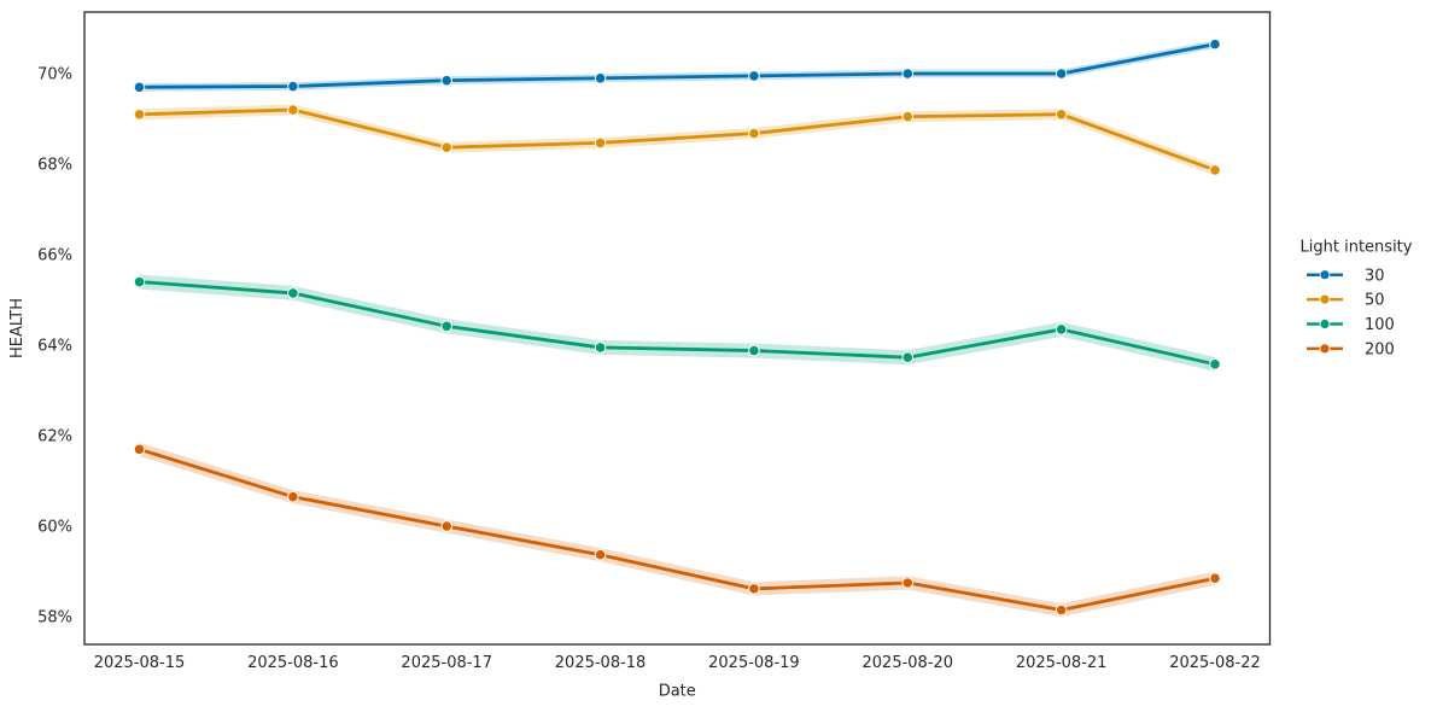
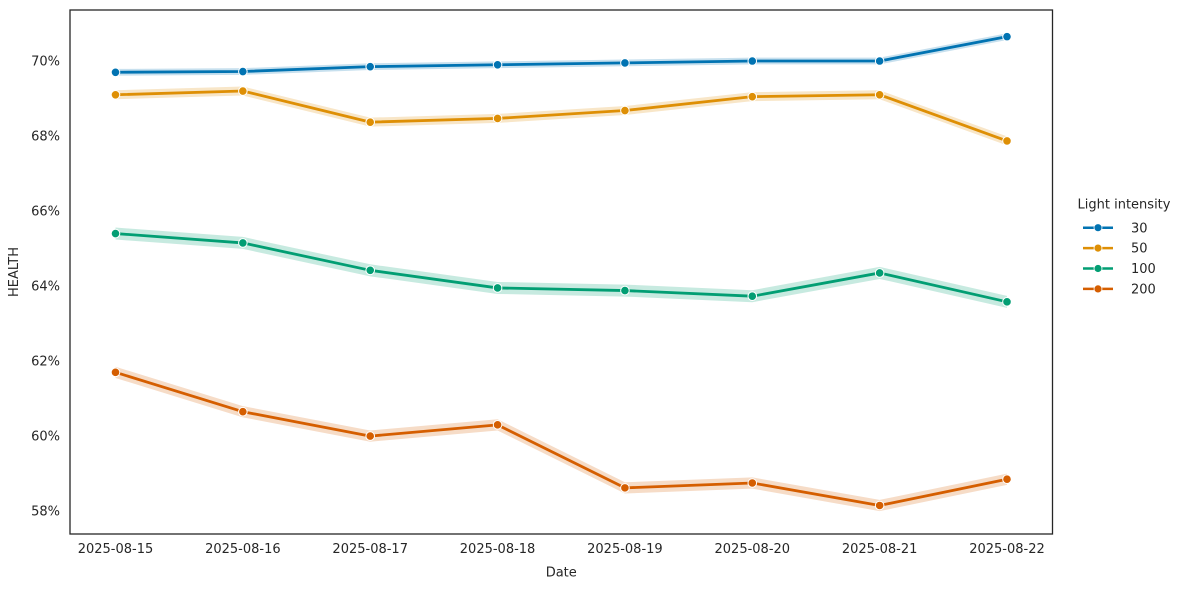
200/2025-08-18: 59.4% -> 60.3%
